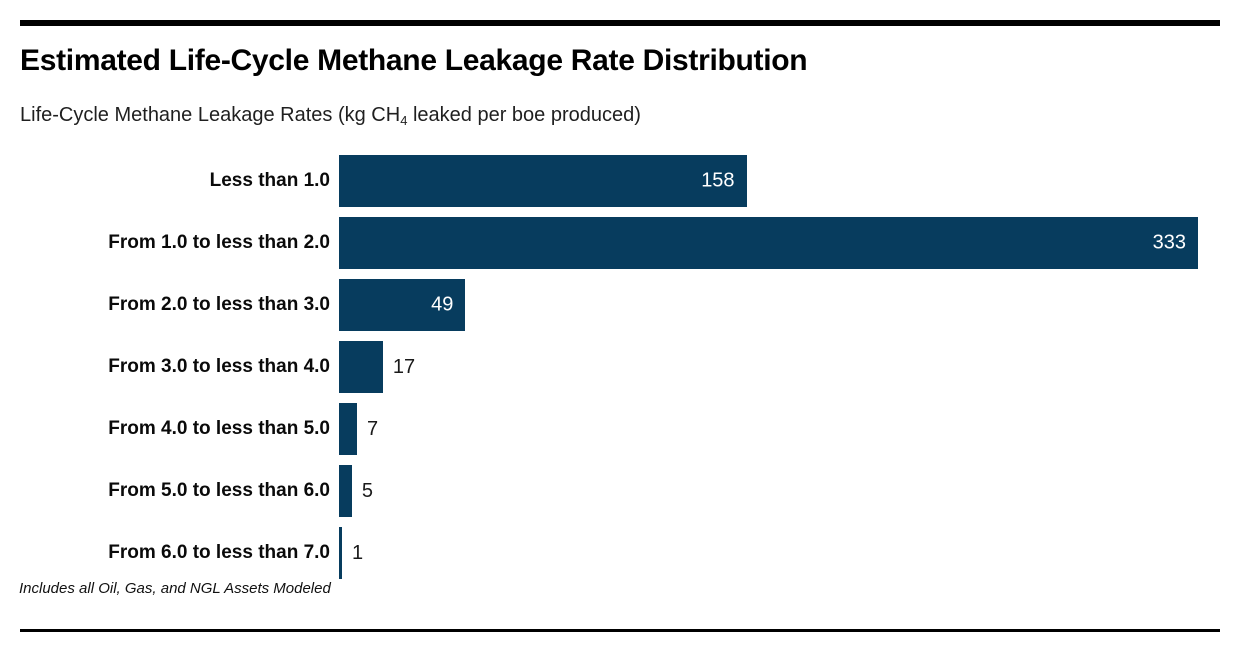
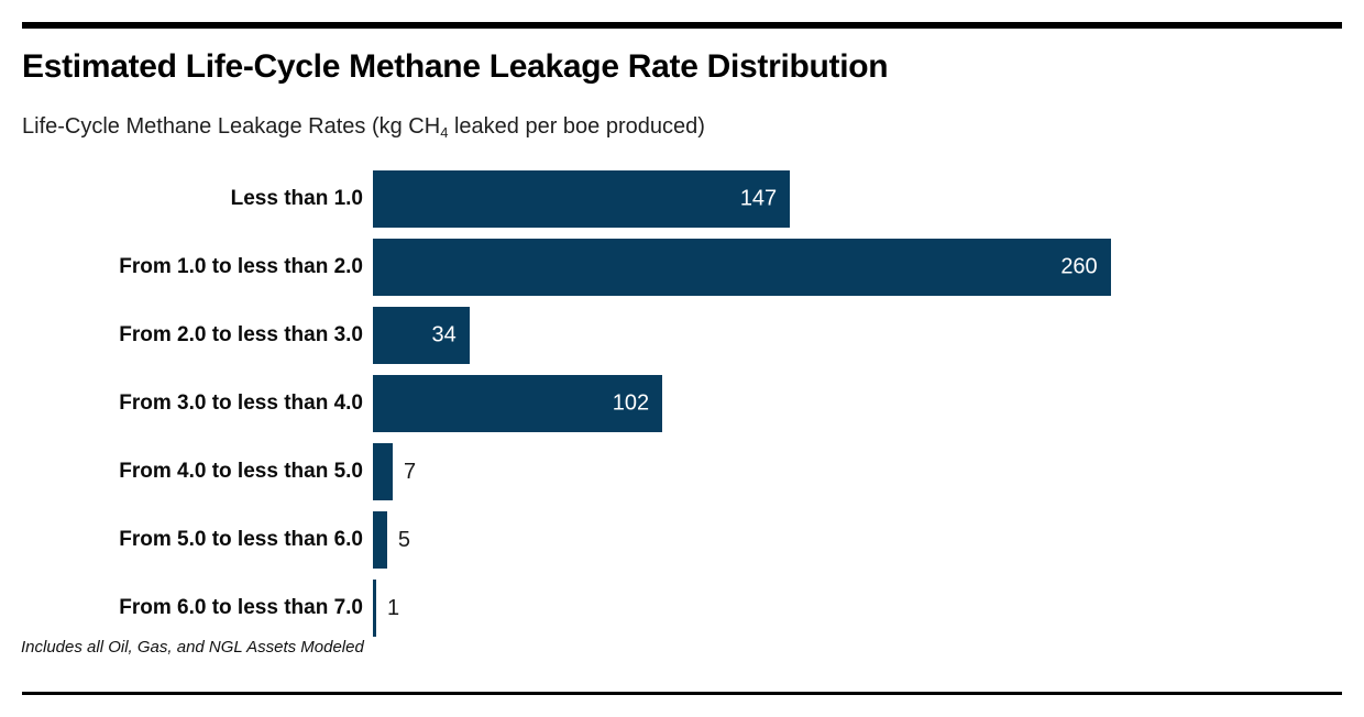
Less than 1.0: 158 -> 147
From 1.0 to less than 2.0: 333 -> 260
From 2.0 to less than 3.0: 49 -> 34
From 3.0 to less than 4.0: 17 -> 102
